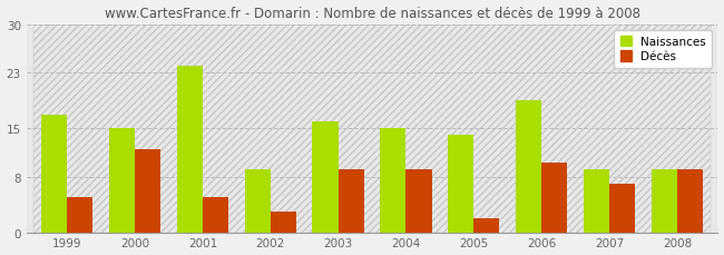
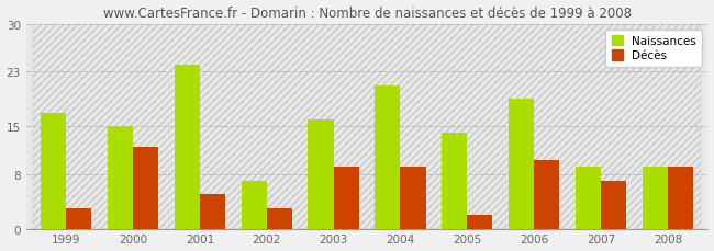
Décès/1999: 5 -> 3
Naissances/2002: 9 -> 7
Naissances/2004: 15 -> 21
